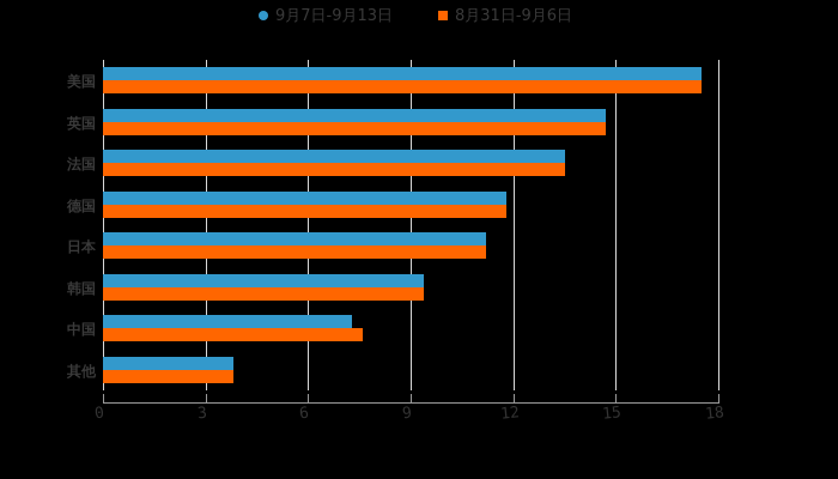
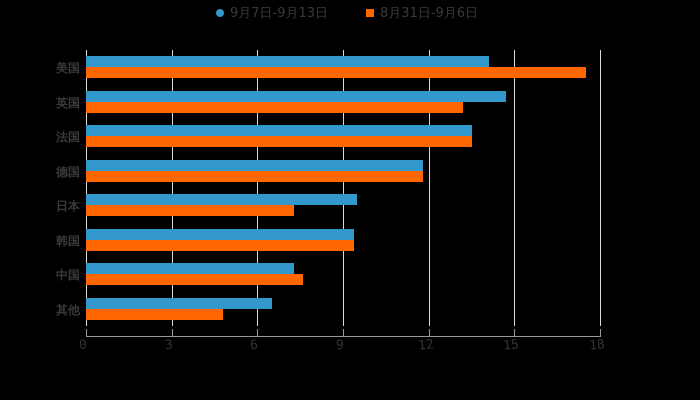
9月7日-9月13日/美国: 17.5 -> 14.1
8月31日-9月6日/英国: 14.7 -> 13.2
9月7日-9月13日/日本: 11.2 -> 9.5
8月31日-9月6日/日本: 11.2 -> 7.3
9月7日-9月13日/其他: 3.8 -> 6.5
8月31日-9月6日/其他: 3.8 -> 4.8
